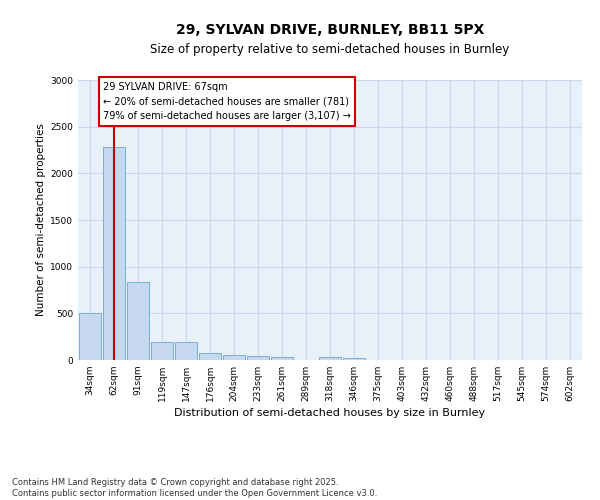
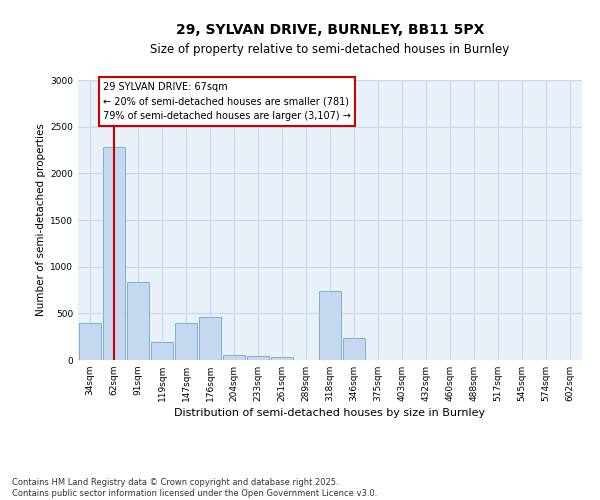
34sqm: 500 -> 400
147sqm: 200 -> 400
176sqm: 80 -> 460
318sqm: 30 -> 740
346sqm: 20 -> 240
